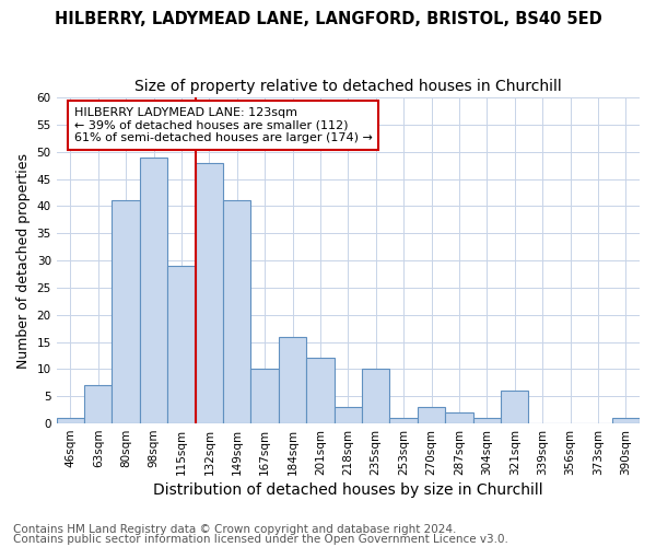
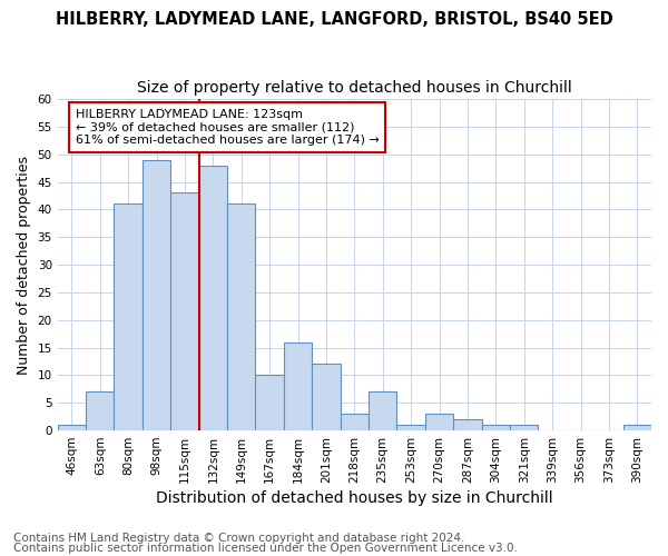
115sqm: 29 -> 43
235sqm: 10 -> 7
321sqm: 6 -> 1
